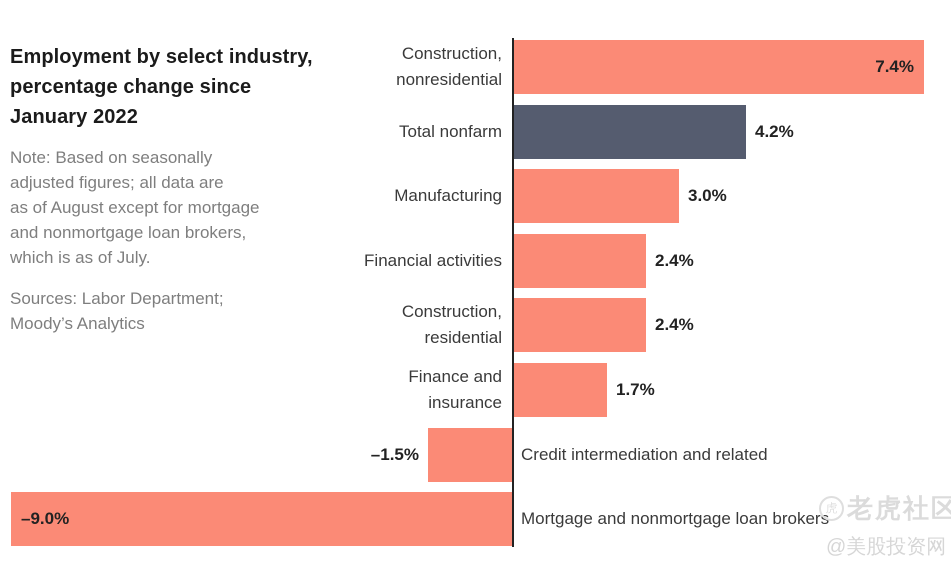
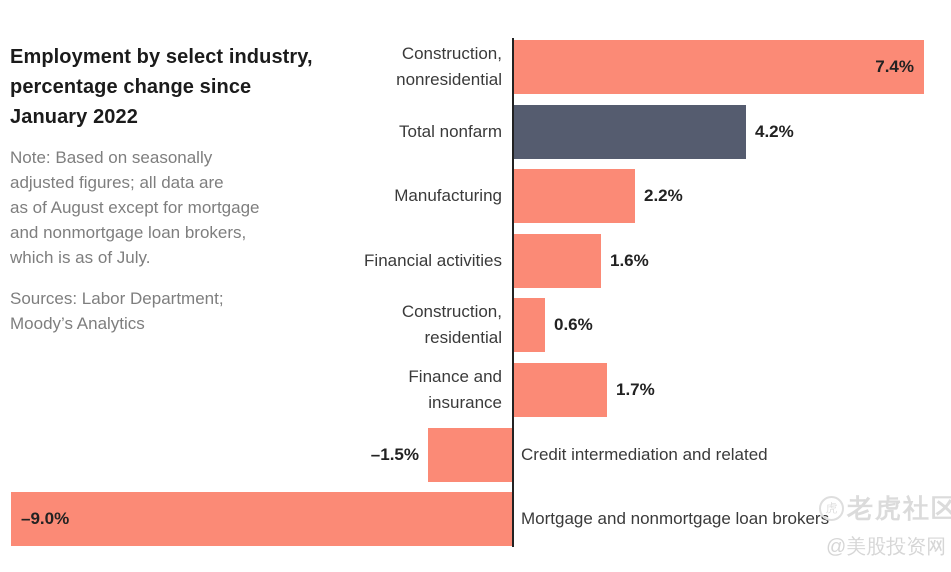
Manufacturing: 3.0% -> 2.2%
Financial activities: 2.4% -> 1.6%
Construction, residential: 2.4% -> 0.6%
